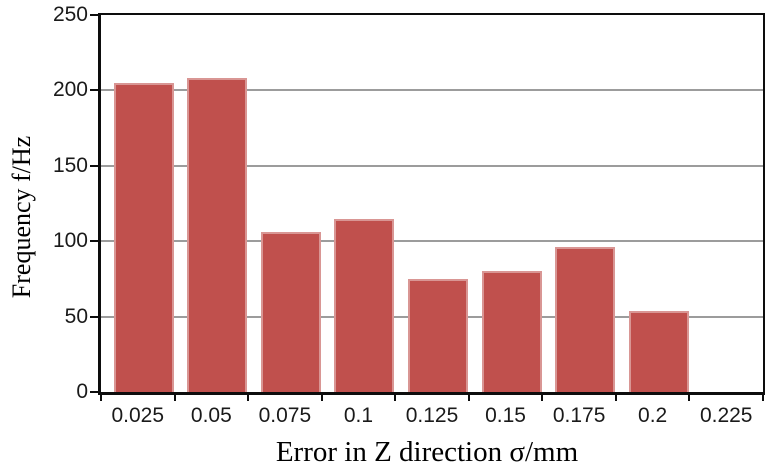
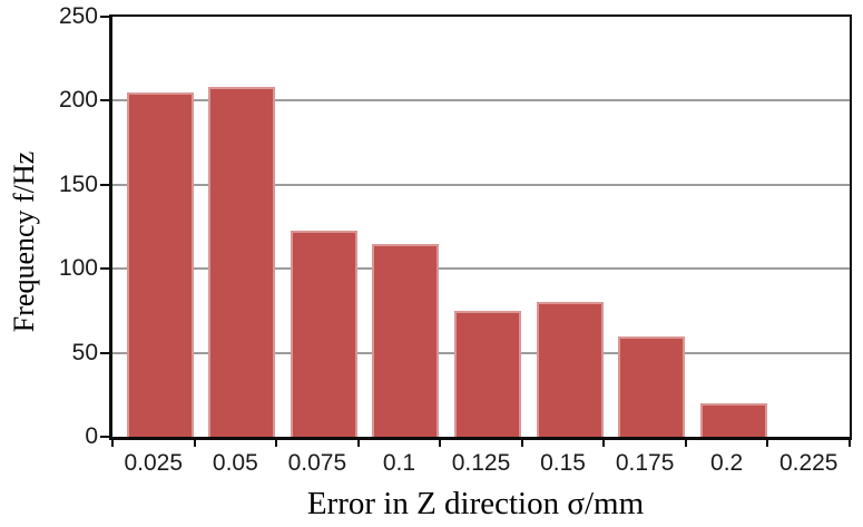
0.075: 106 -> 123
0.175: 96 -> 60
0.2: 54 -> 20
